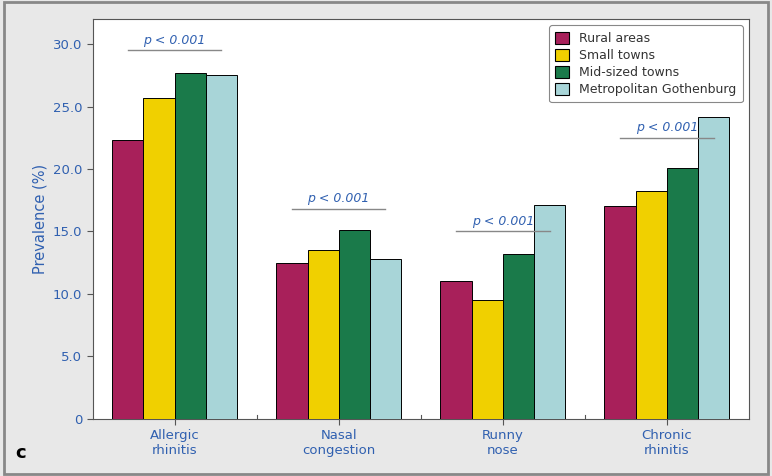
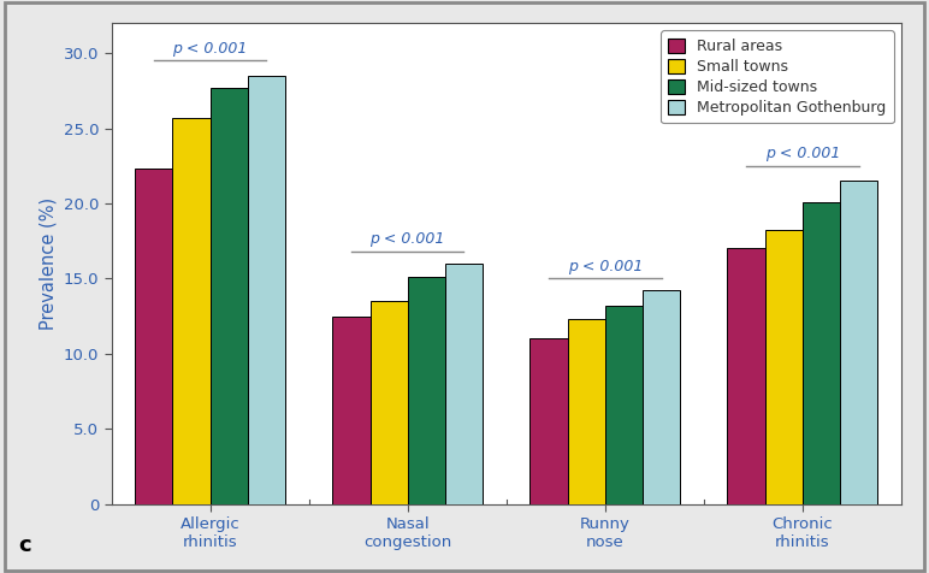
Metropolitan Gothenburg/Allergic rhinitis: 27.5 -> 28.5
Metropolitan Gothenburg/Nasal congestion: 12.8 -> 16.0
Small towns/Runny nose: 9.5 -> 12.3
Metropolitan Gothenburg/Runny nose: 17.1 -> 14.2
Metropolitan Gothenburg/Chronic rhinitis: 24.2 -> 21.5
